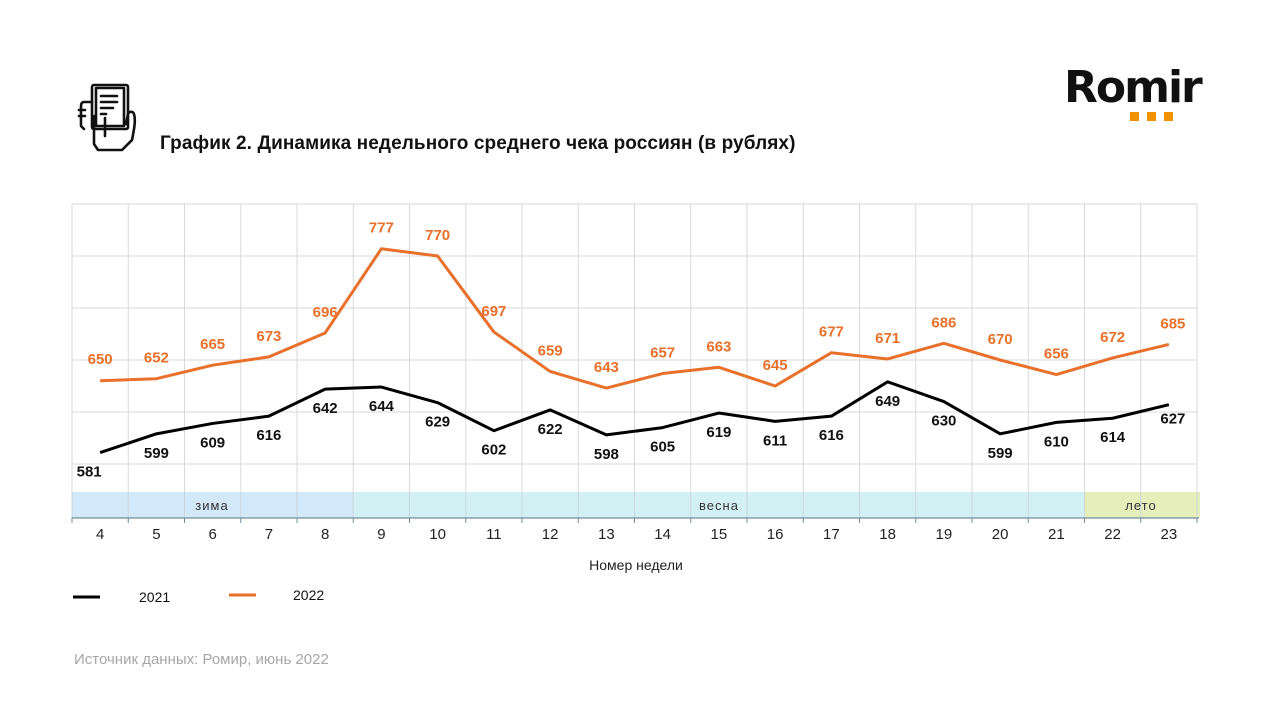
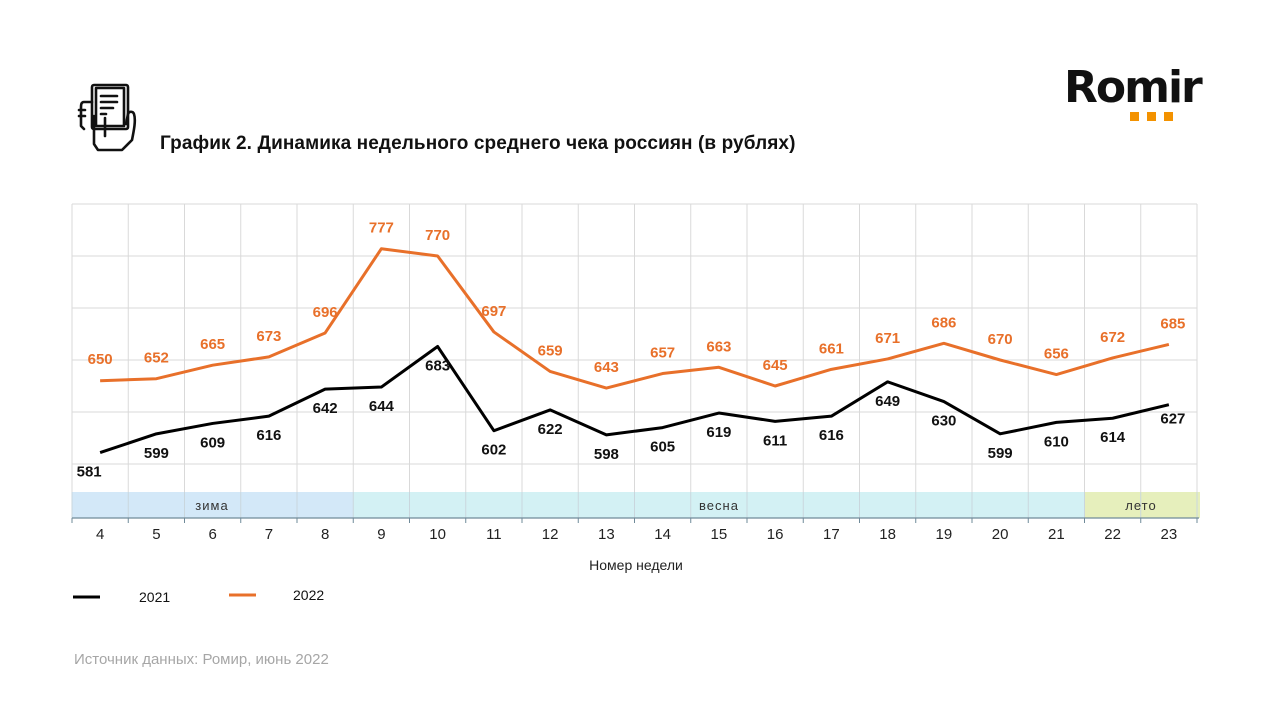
2021/10: 629 -> 683
2022/17: 677 -> 661
